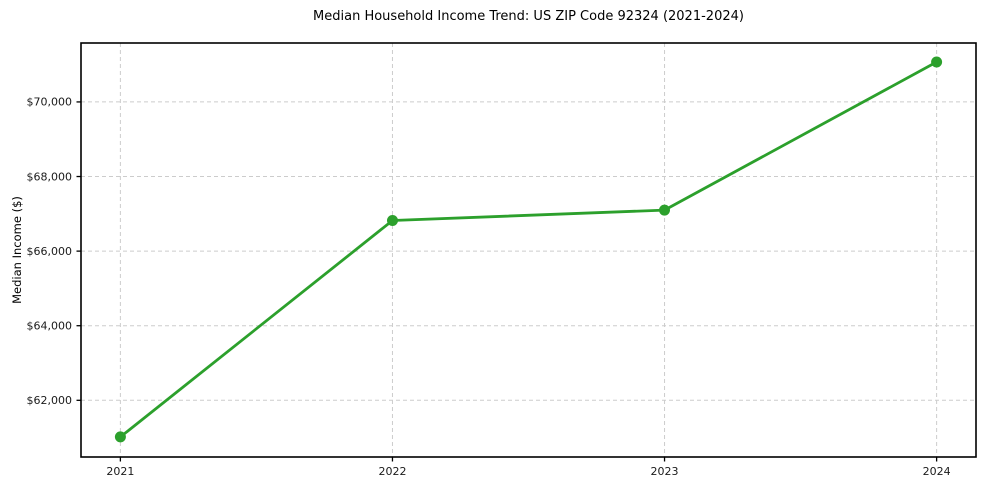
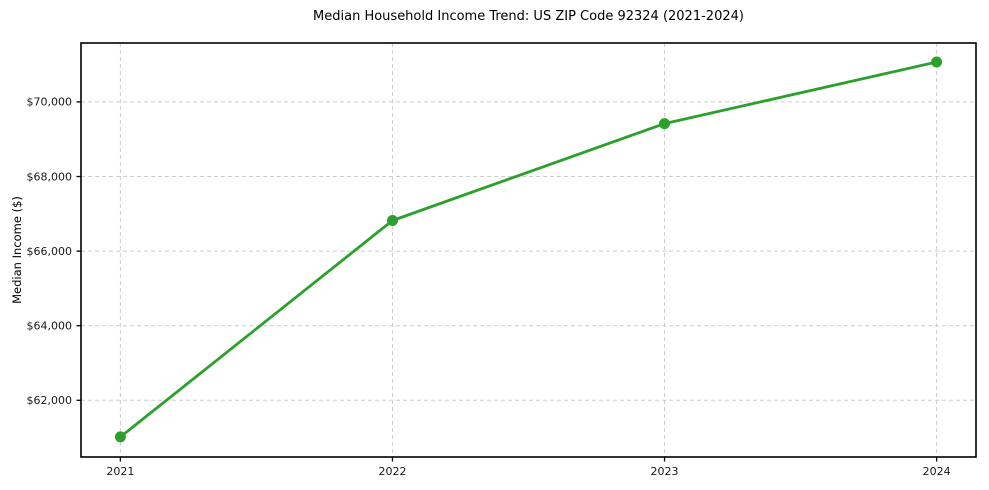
2023: $67100 -> $69400
